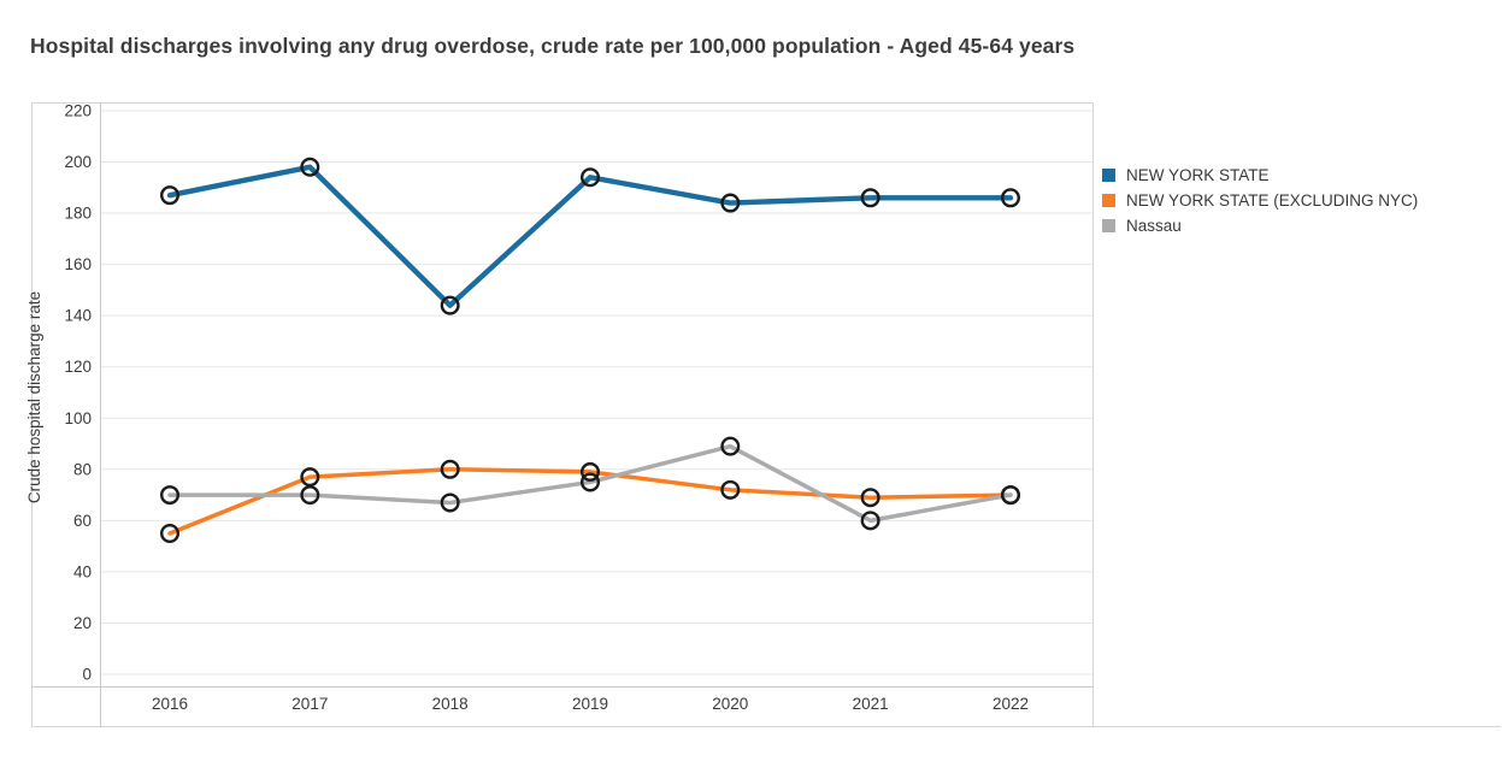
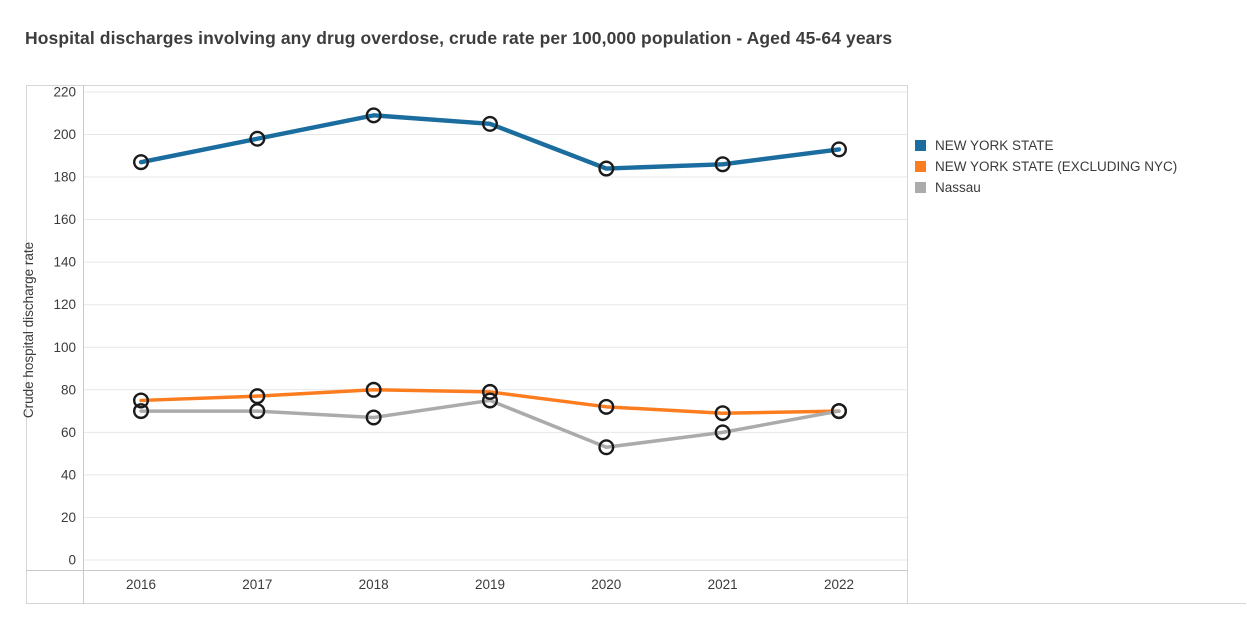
NEW YORK STATE (EXCLUDING NYC)/2016: 55 -> 75
NEW YORK STATE/2018: 144 -> 209
NEW YORK STATE/2019: 194 -> 205
Nassau/2020: 89 -> 53
NEW YORK STATE/2022: 186 -> 193
